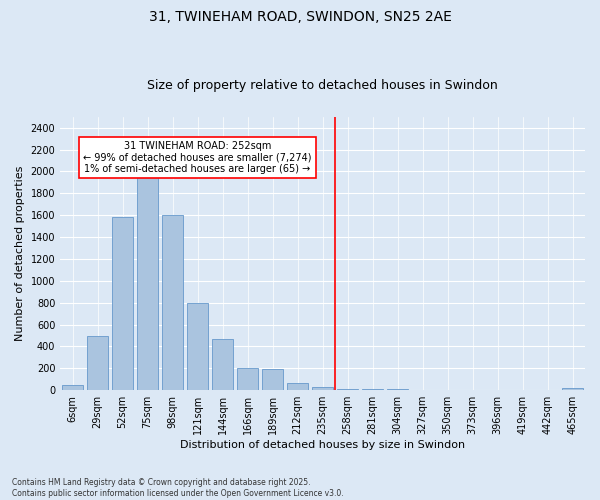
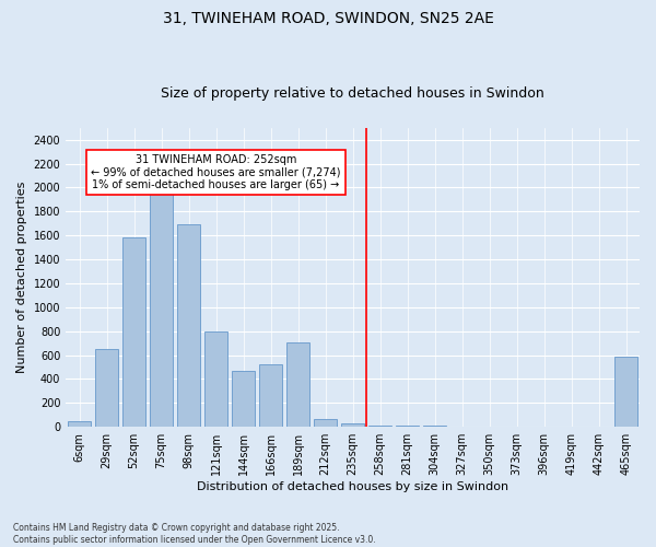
29sqm: 500 -> 650
98sqm: 1600 -> 1690
166sqm: 200 -> 520
189sqm: 190 -> 710
465sqm: 20 -> 590
